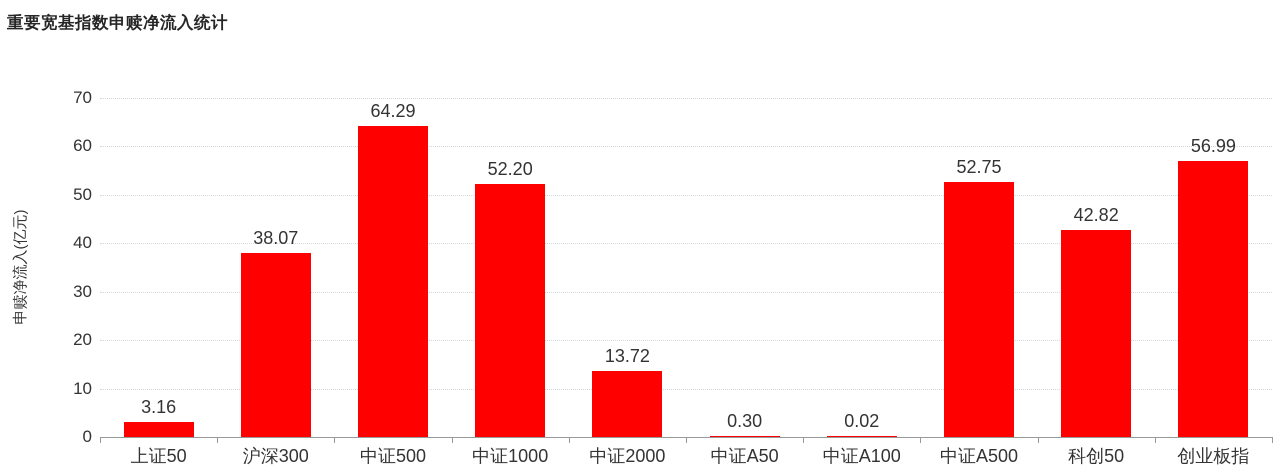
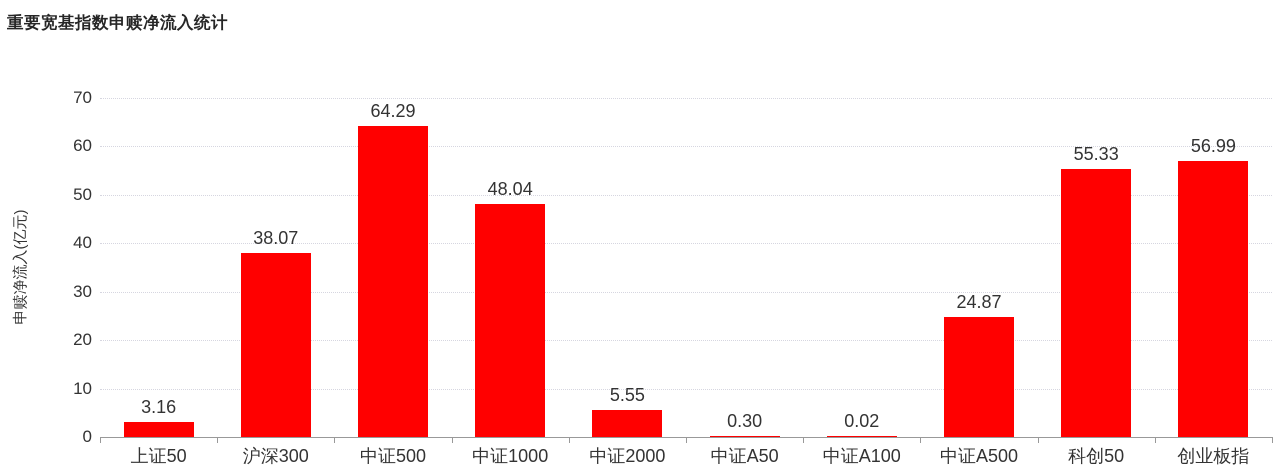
中证1000: 52.20 -> 48.04
中证2000: 13.72 -> 5.55
中证A500: 52.75 -> 24.87
科创50: 42.82 -> 55.33
